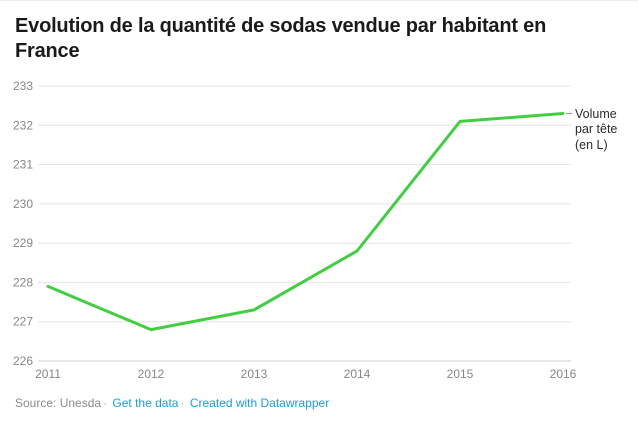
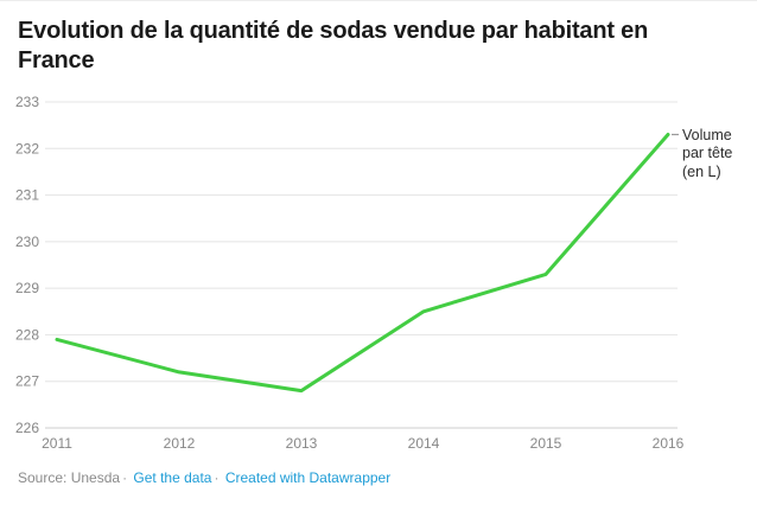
2012: 226.8 -> 227.2
2013: 227.3 -> 226.8
2014: 228.8 -> 228.5
2015: 232.1 -> 229.3
